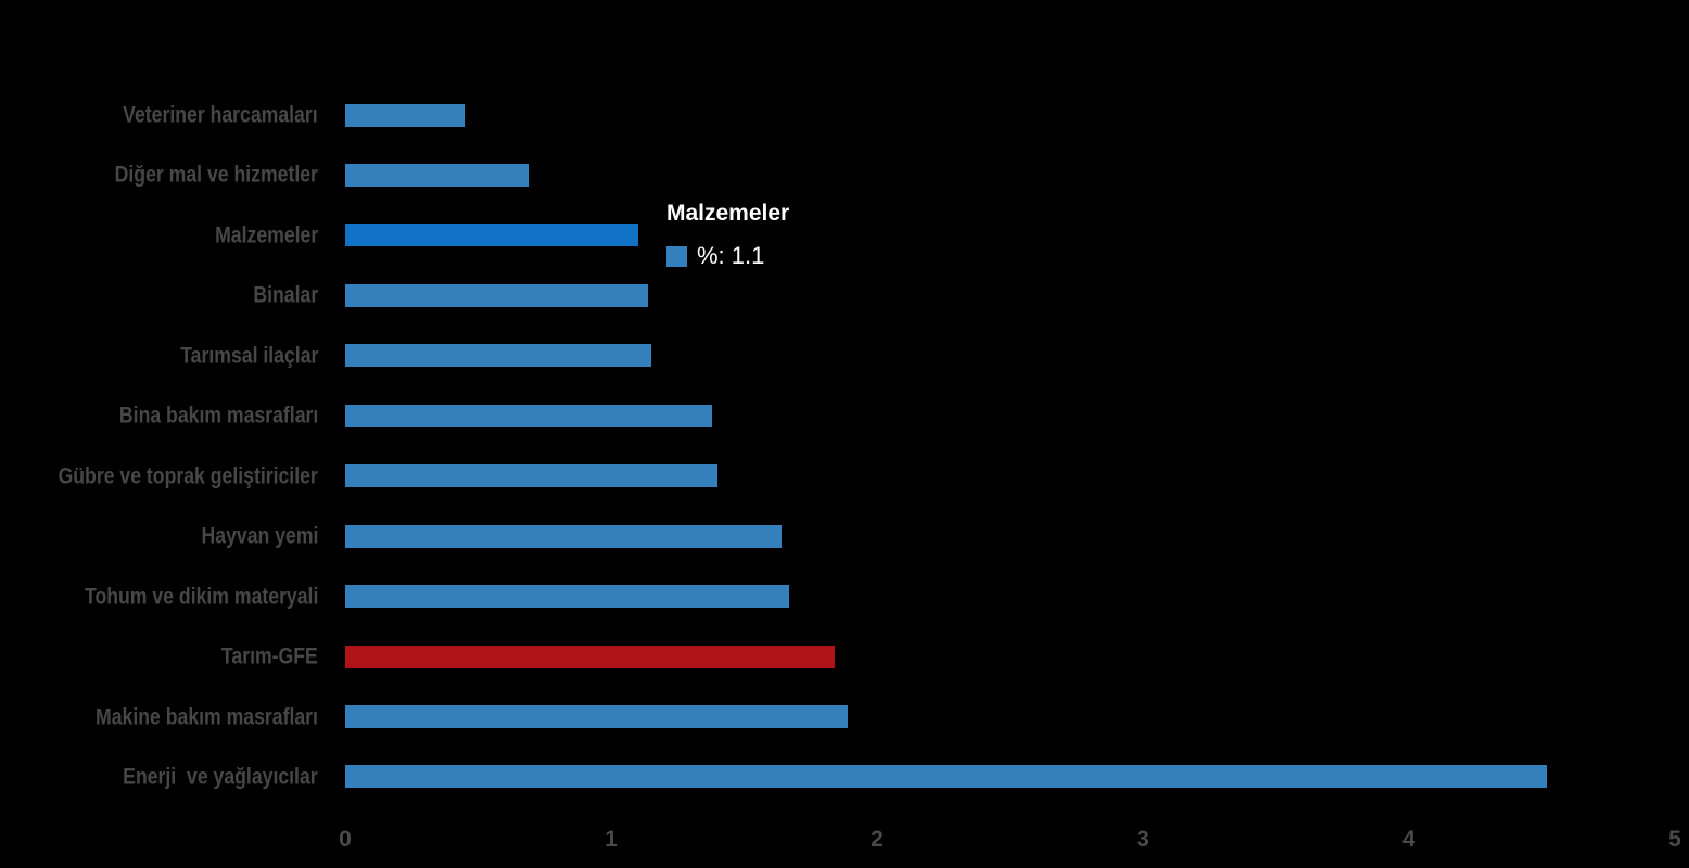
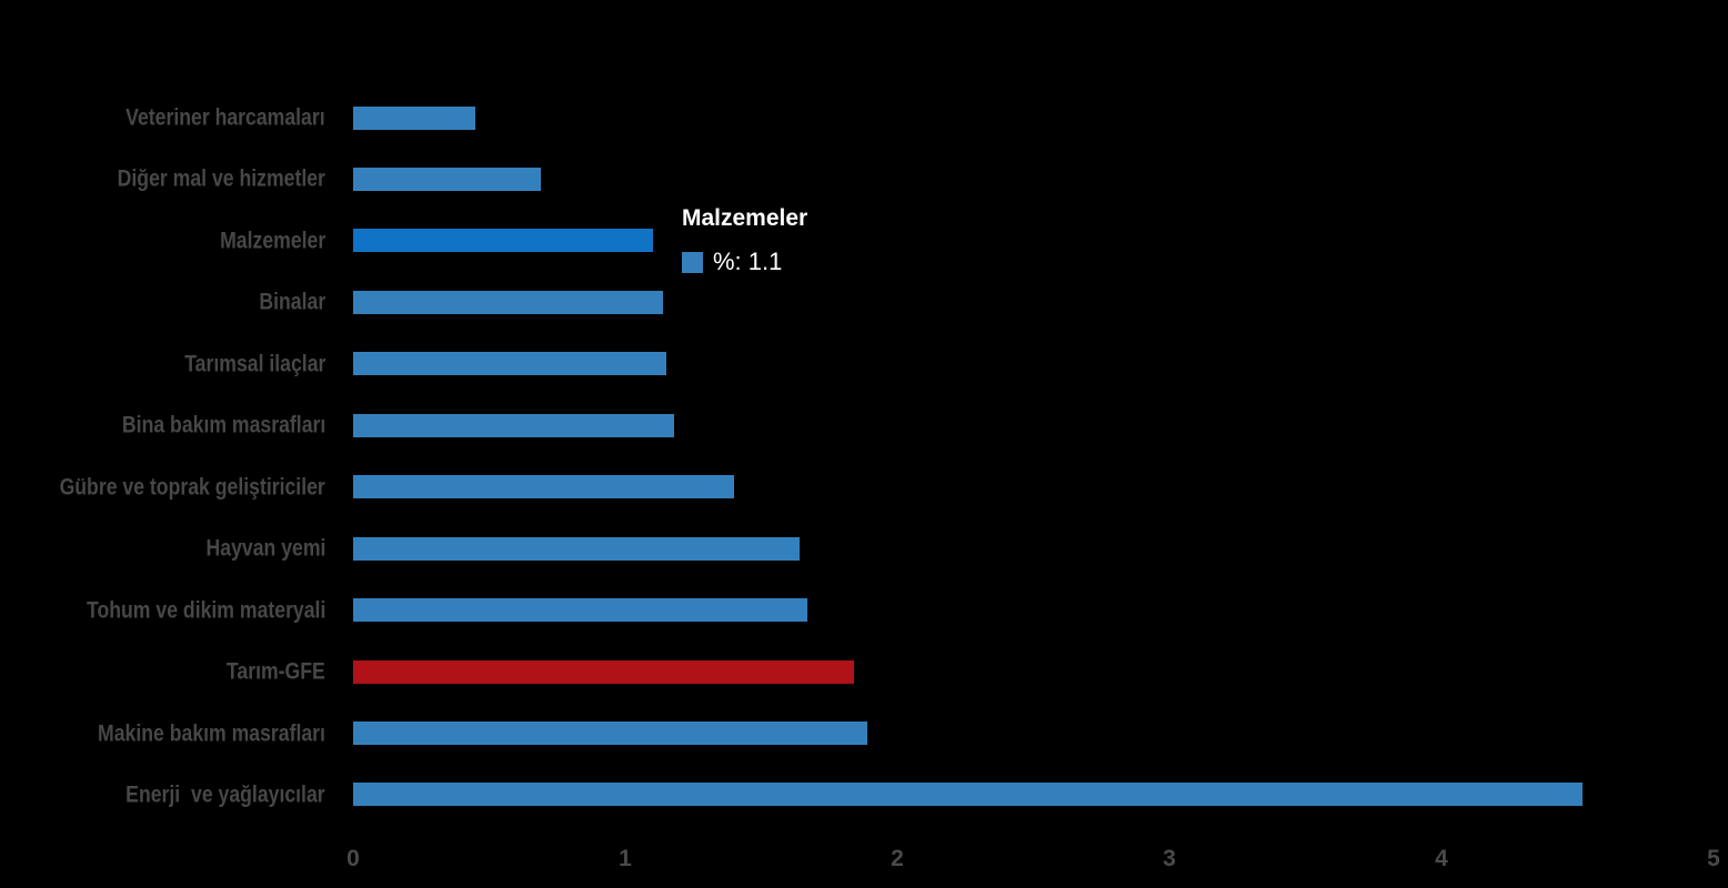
Bina bakım masrafları: 1.38 -> 1.18
